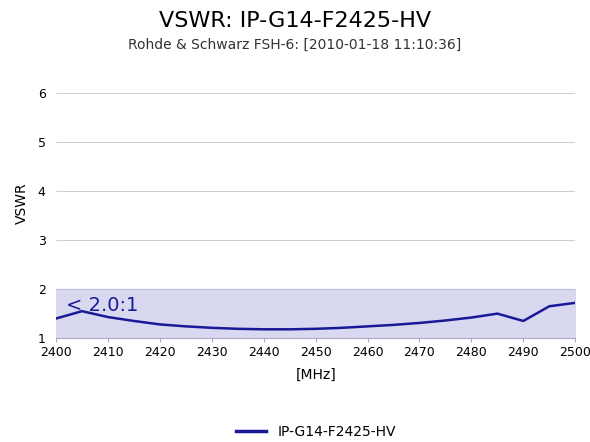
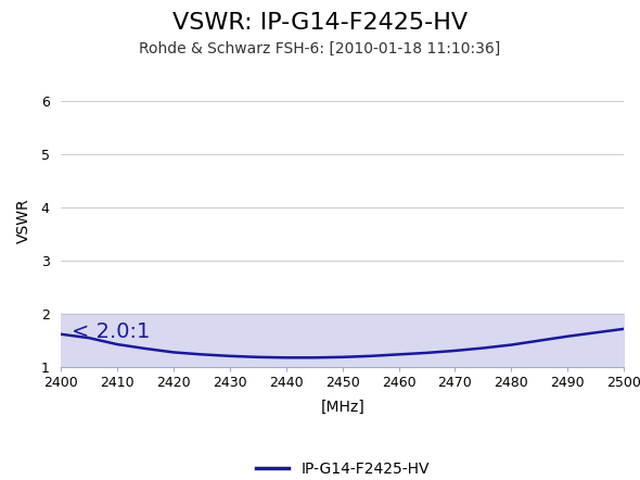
IP-G14-F2425-HV/2400: 1.40 -> 1.62
IP-G14-F2425-HV/2490: 1.35 -> 1.58
